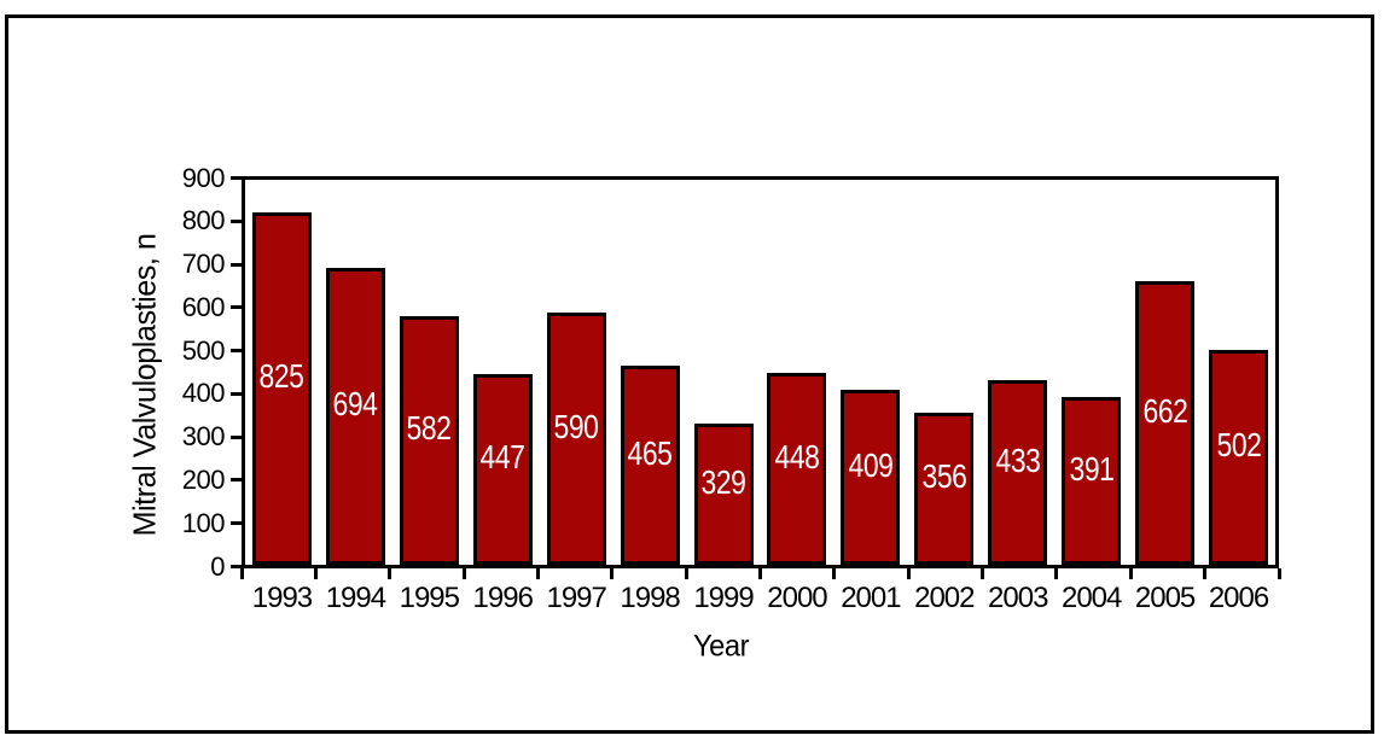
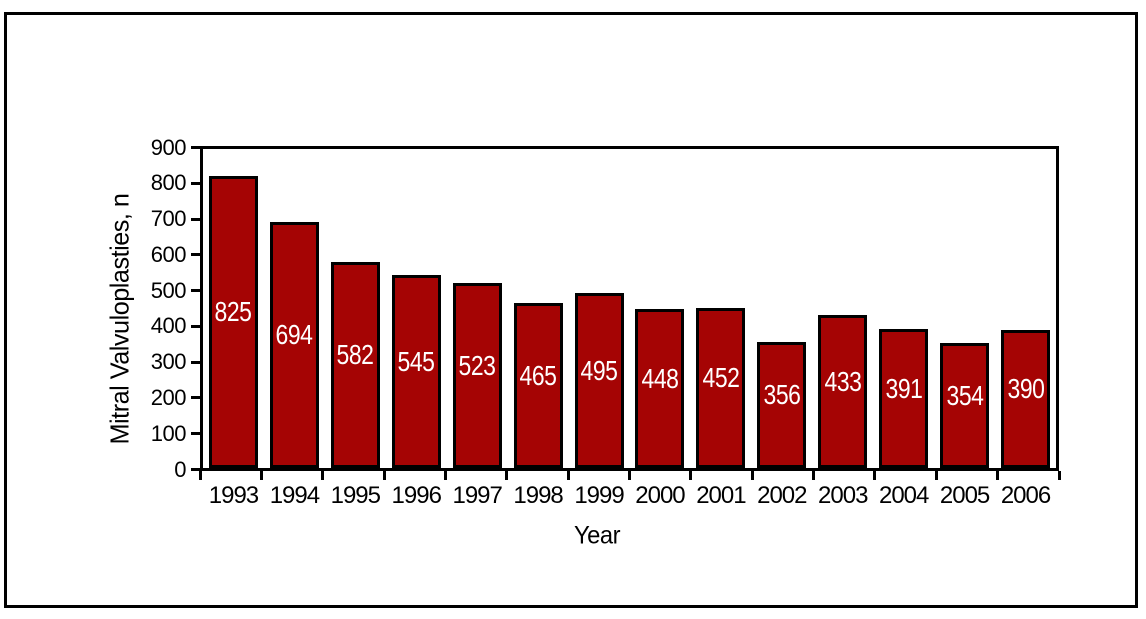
1996: 447 -> 545
1997: 590 -> 523
1999: 329 -> 495
2001: 409 -> 452
2005: 662 -> 354
2006: 502 -> 390
